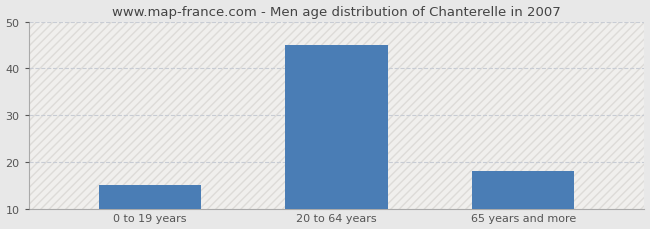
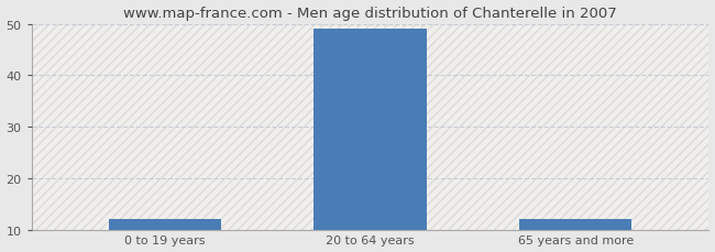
0 to 19 years: 15 -> 12
20 to 64 years: 45 -> 49
65 years and more: 18 -> 12
